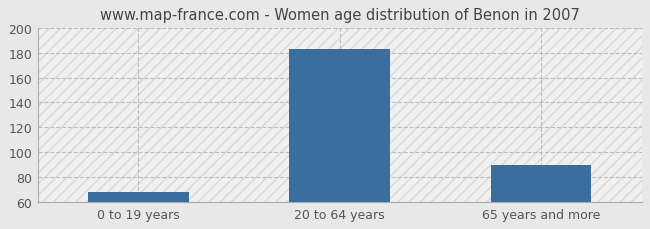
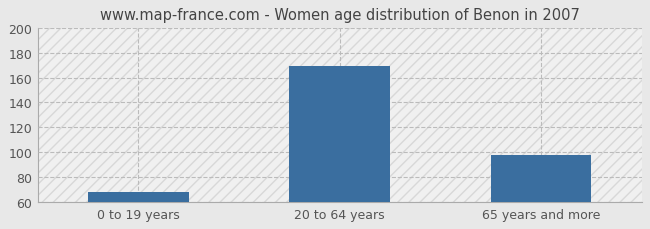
20 to 64 years: 183 -> 169
65 years and more: 90 -> 98
